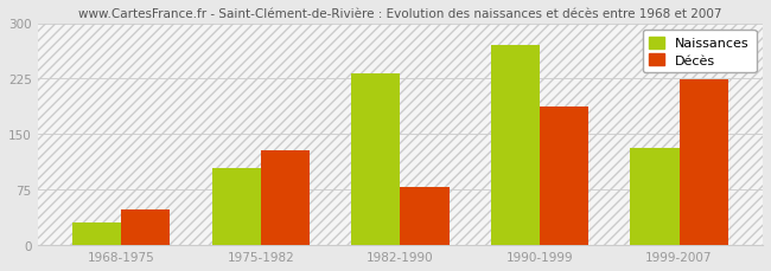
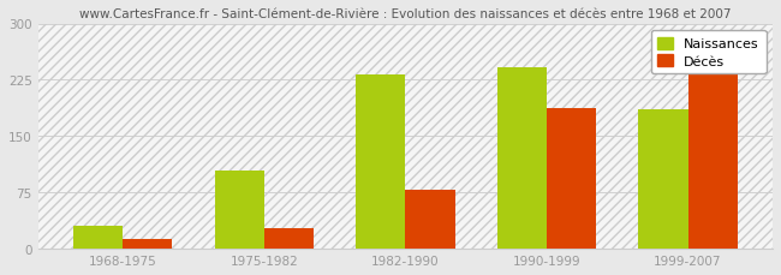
Décès/1968-1975: 48 -> 13
Décès/1975-1982: 128 -> 28
Naissances/1990-1999: 270 -> 242
Naissances/1999-2007: 132 -> 185
Décès/1999-2007: 224 -> 233
